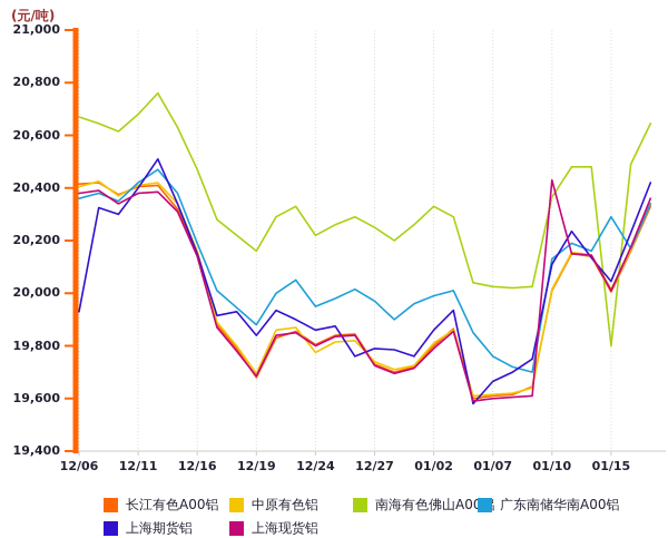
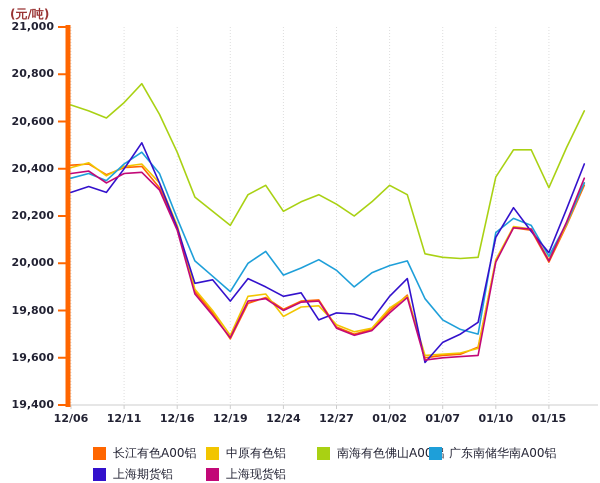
上海期货铝/12/06: 19930 -> 20300
上海现货铝/01/10: 20430 -> 20000
南海有色佛山A00铝/01/15: 19800 -> 20320
广东南储华南A00铝/01/15: 20290 -> 20030
